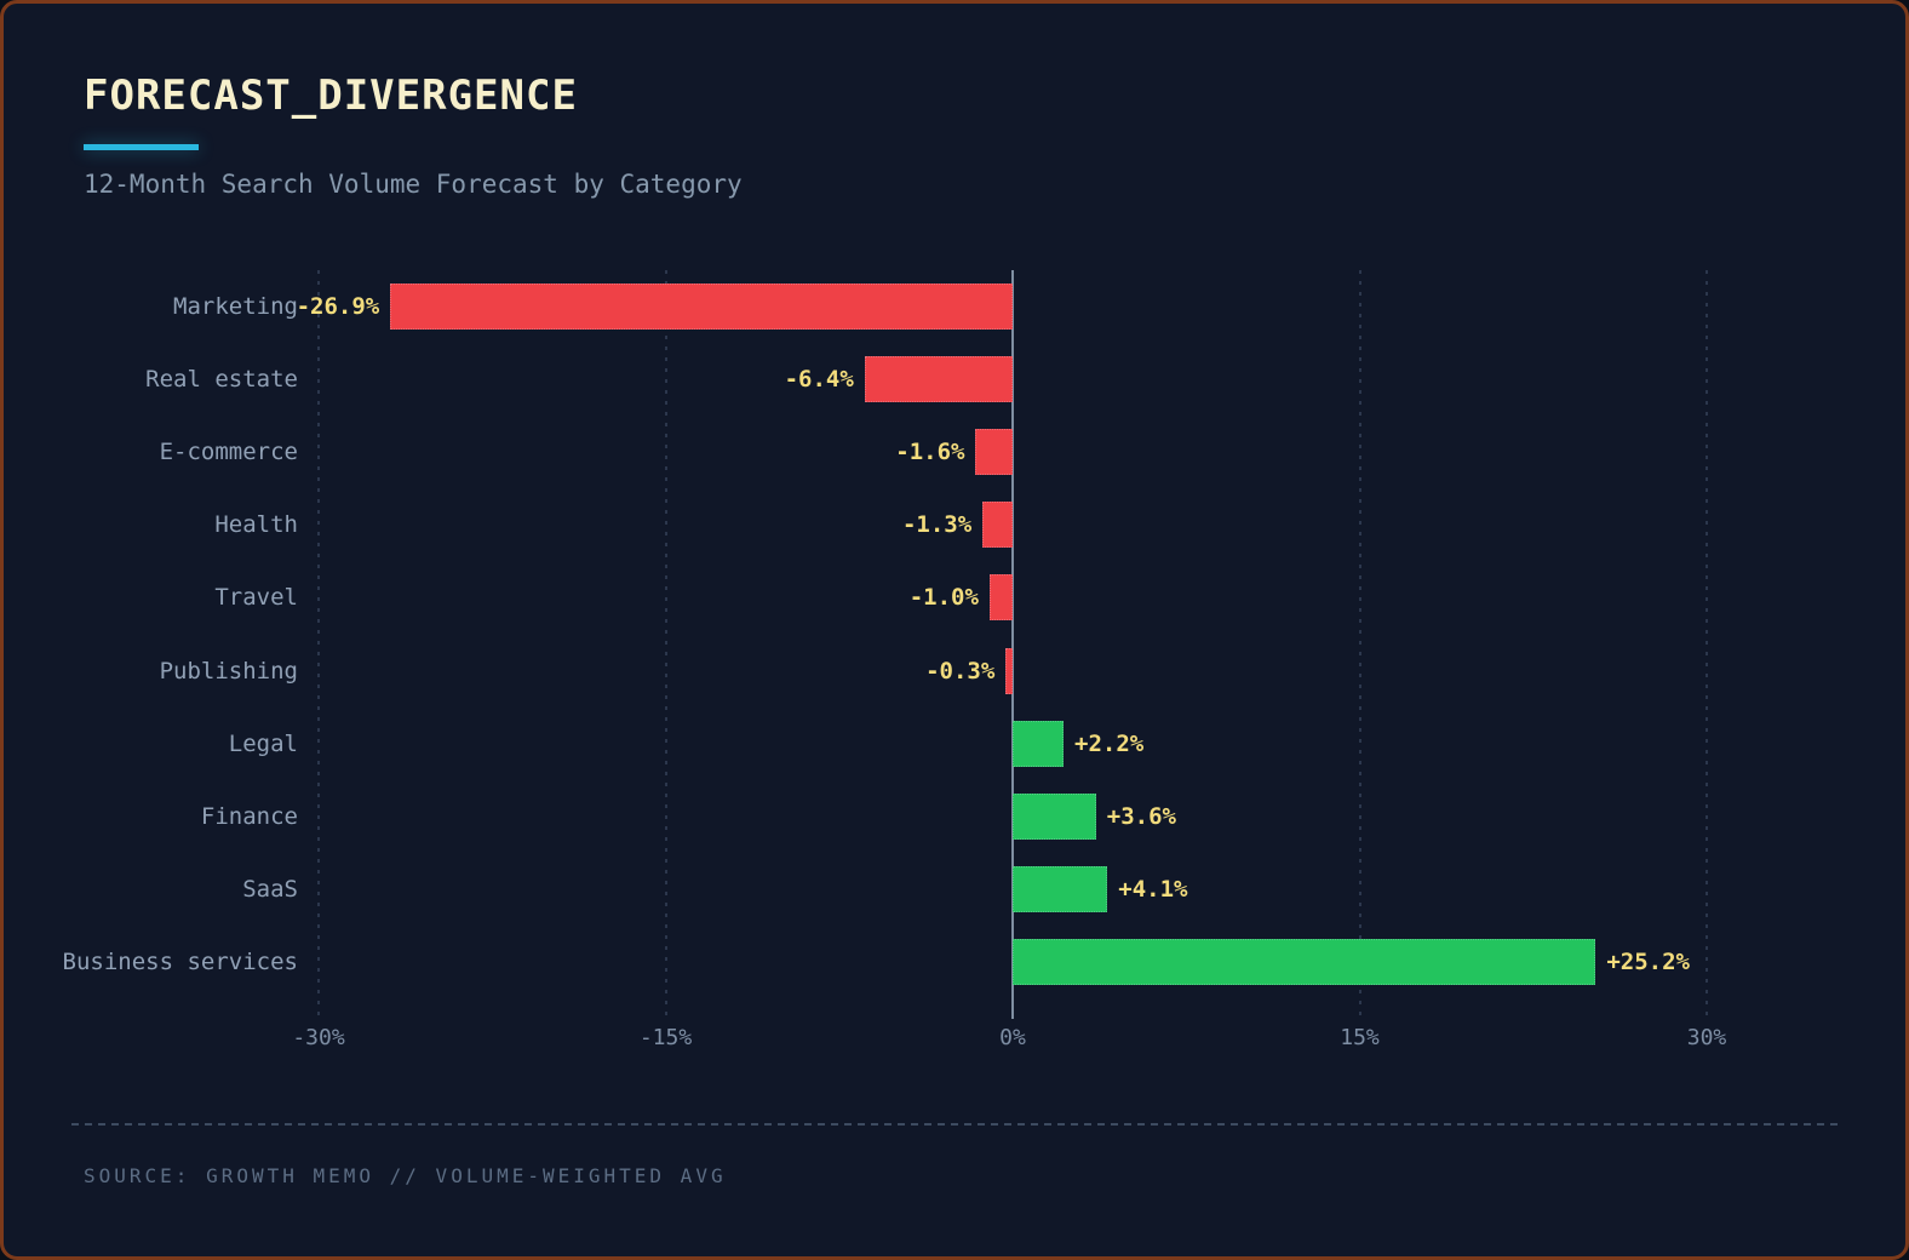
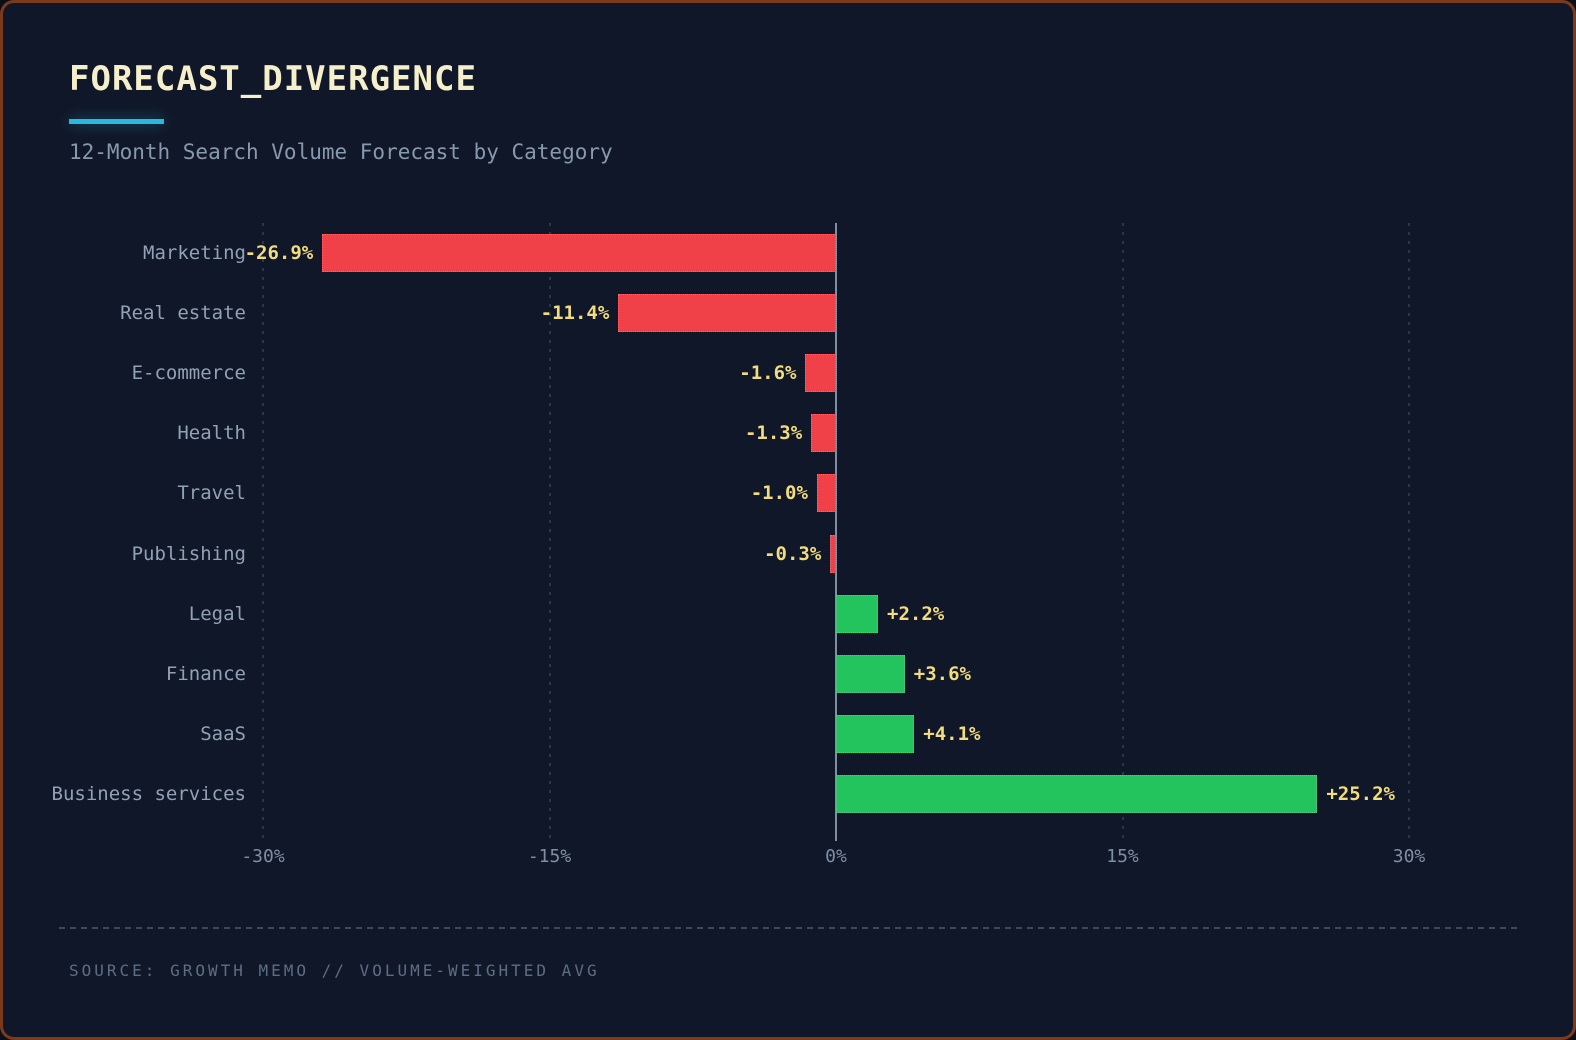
Real estate: -6.4% -> -11.4%
